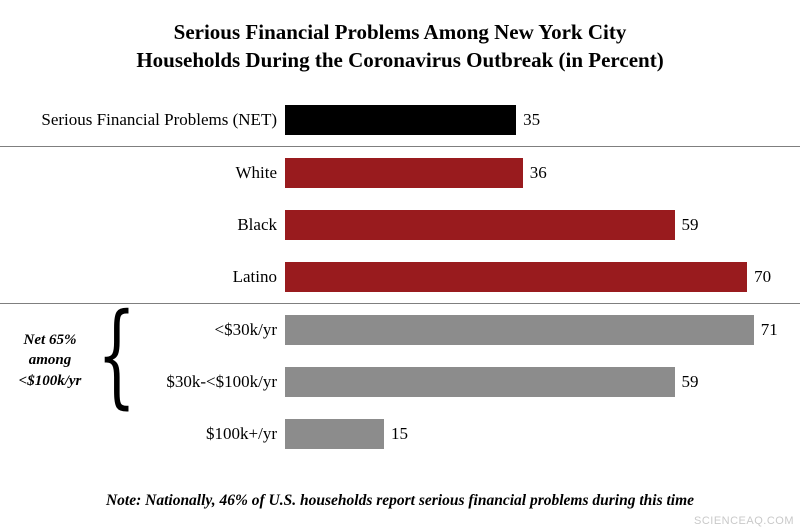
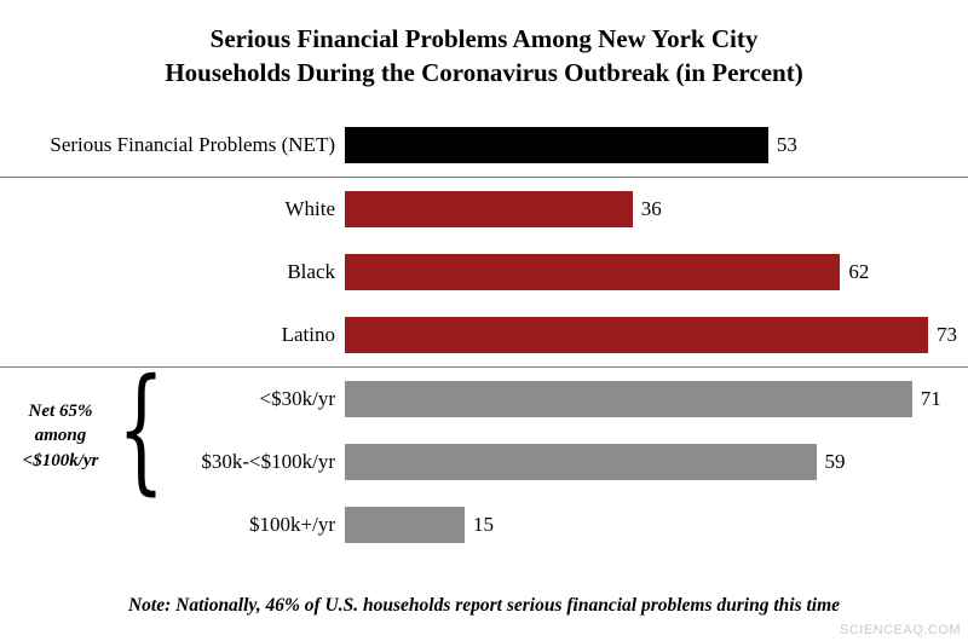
Serious Financial Problems (NET): 35 -> 53
Black: 59 -> 62
Latino: 70 -> 73
